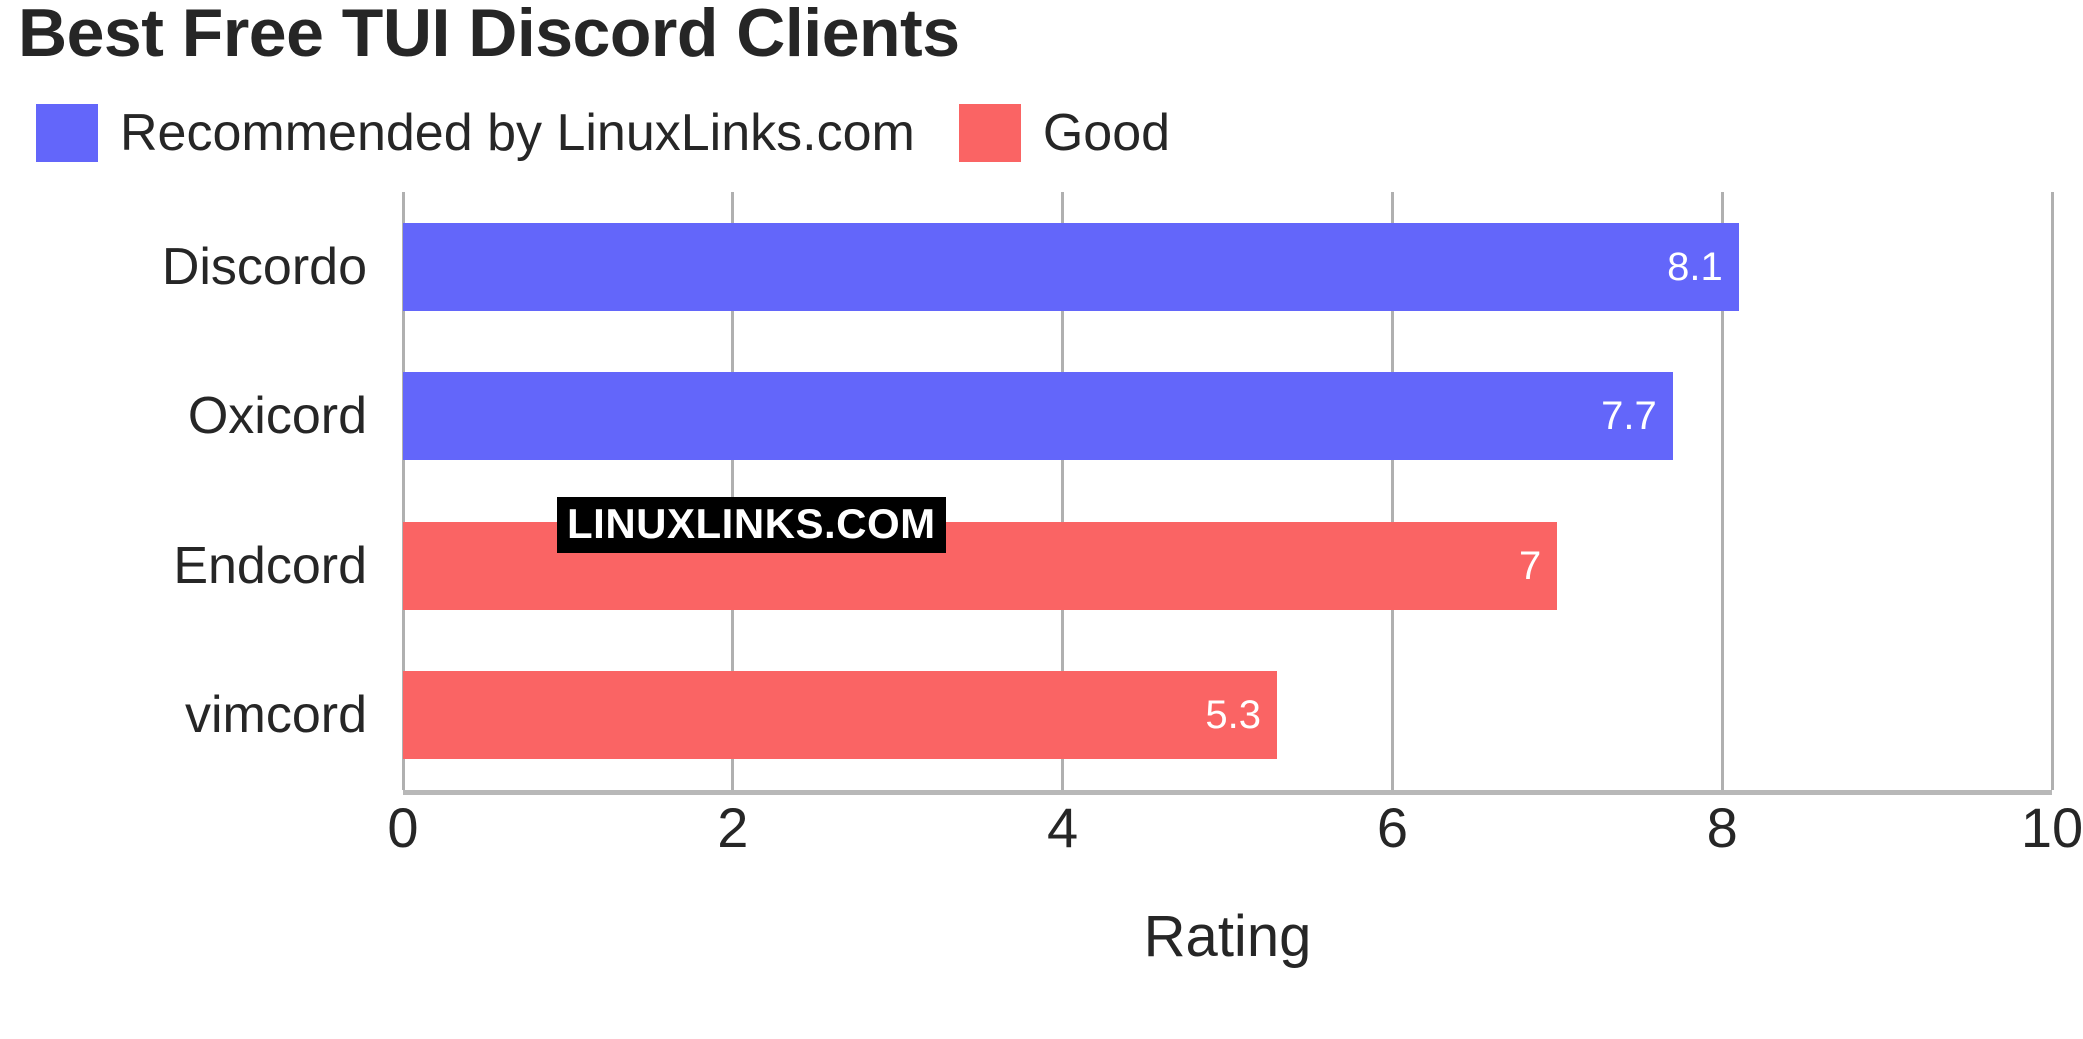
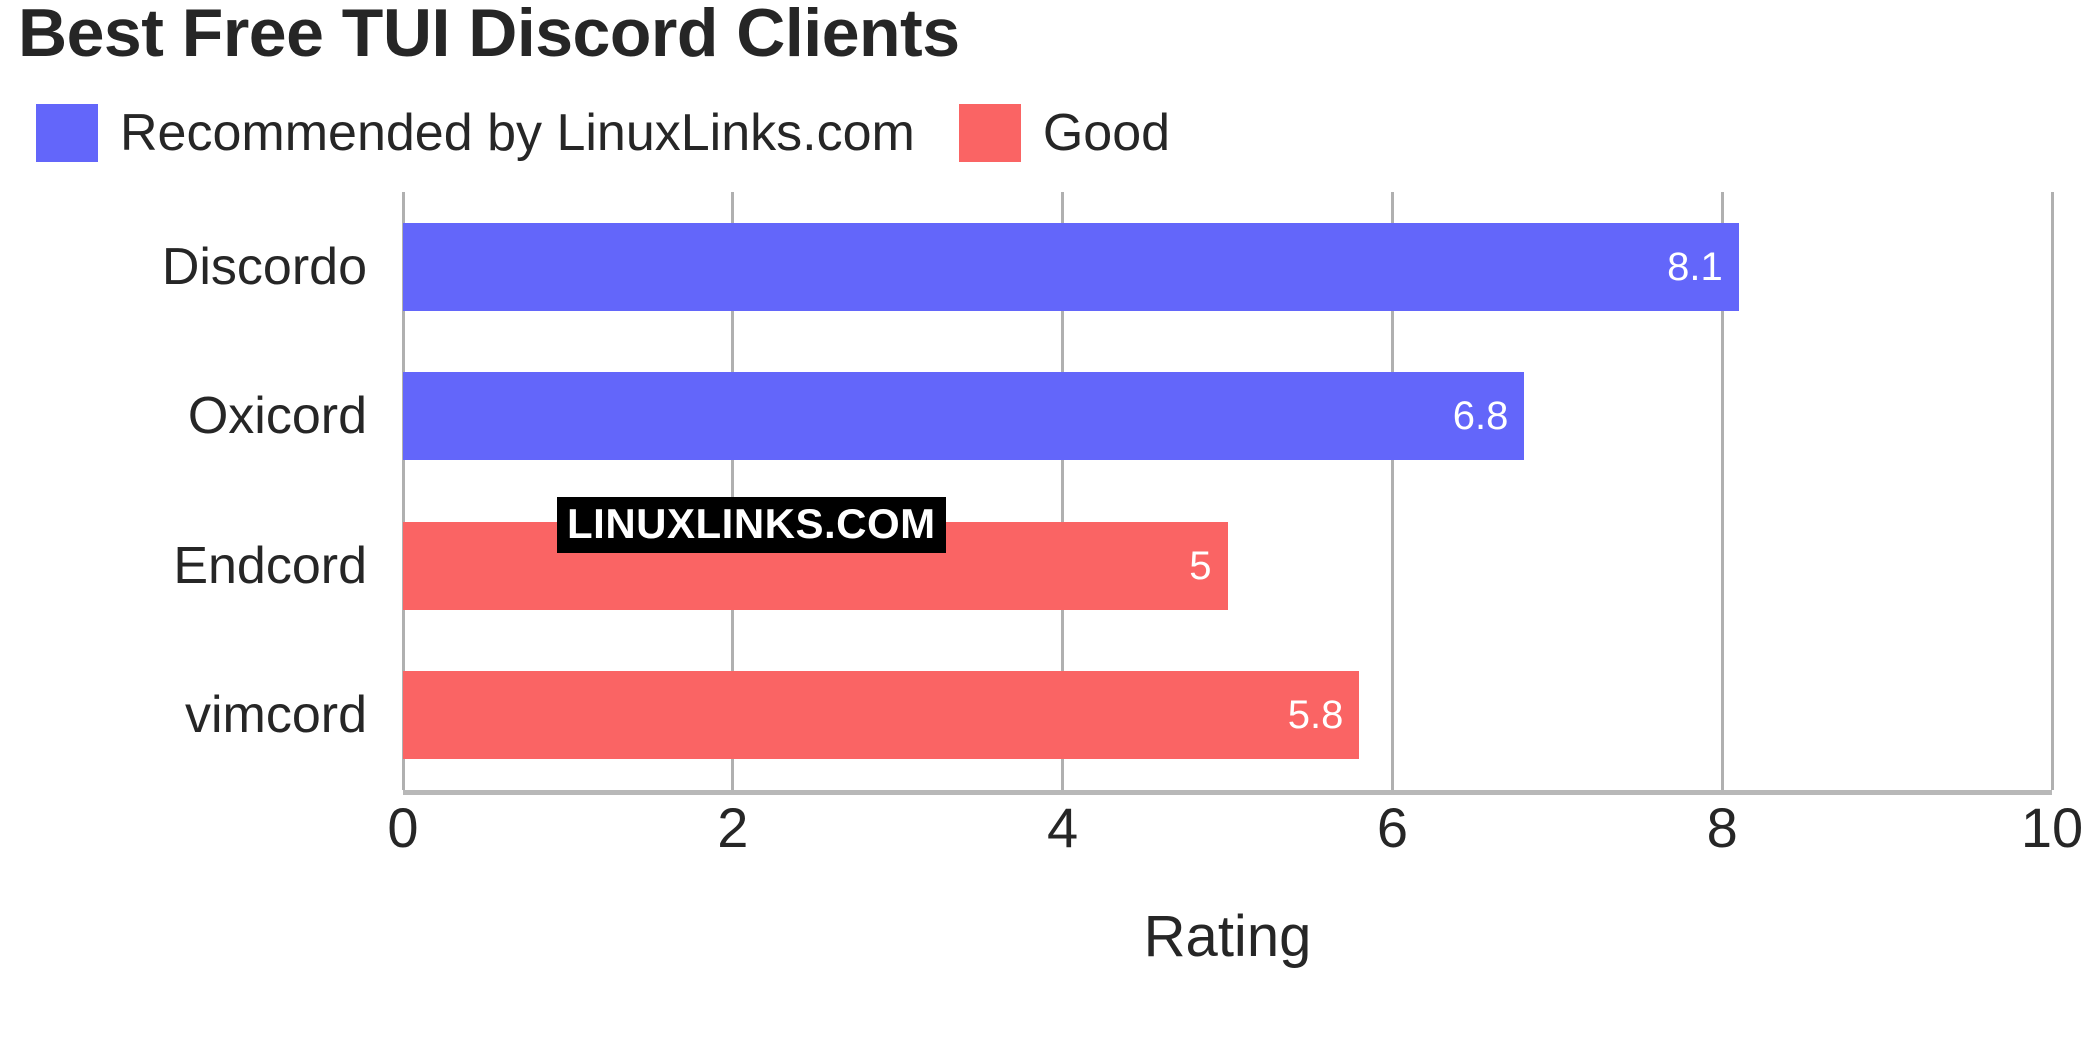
Oxicord: 7.7 -> 6.8
Endcord: 7 -> 5
vimcord: 5.3 -> 5.8
